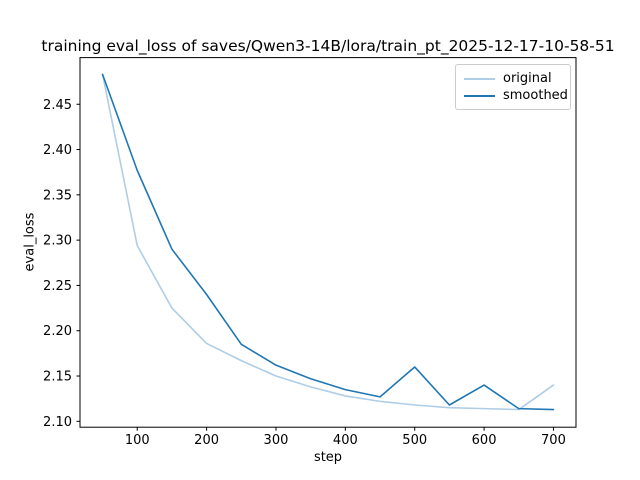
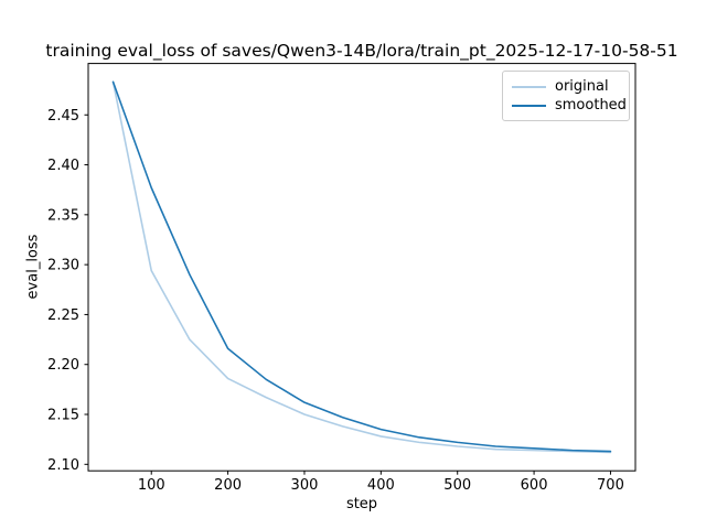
smoothed/200: 2.24 -> 2.22
smoothed/500: 2.16 -> 2.12
smoothed/600: 2.14 -> 2.12
original/700: 2.14 -> 2.11
